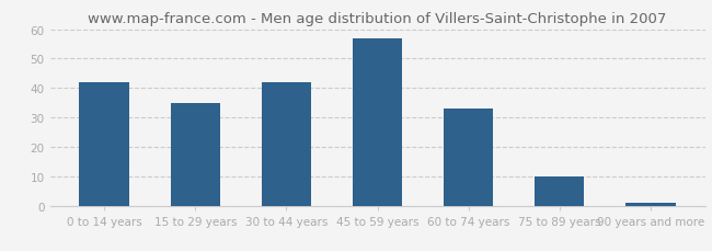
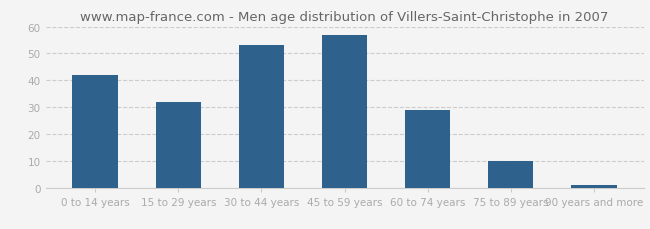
15 to 29 years: 35 -> 32
30 to 44 years: 42 -> 53
60 to 74 years: 33 -> 29
